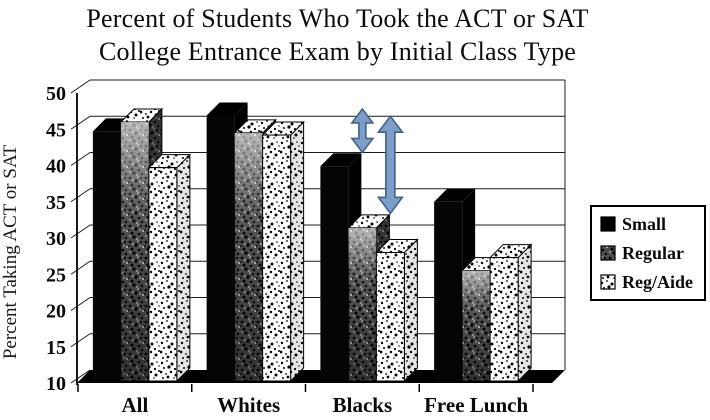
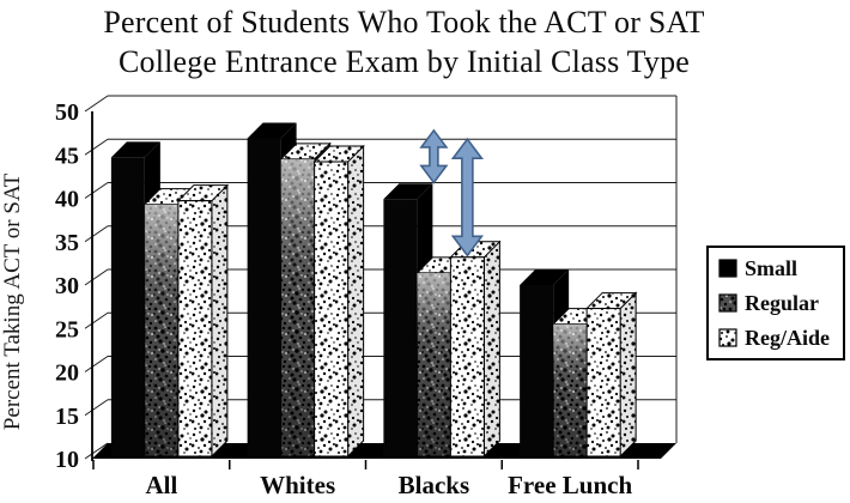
Regular/All: 46 -> 39
Reg/Aide/Blacks: 28 -> 33
Small/Free Lunch: 35 -> 30
